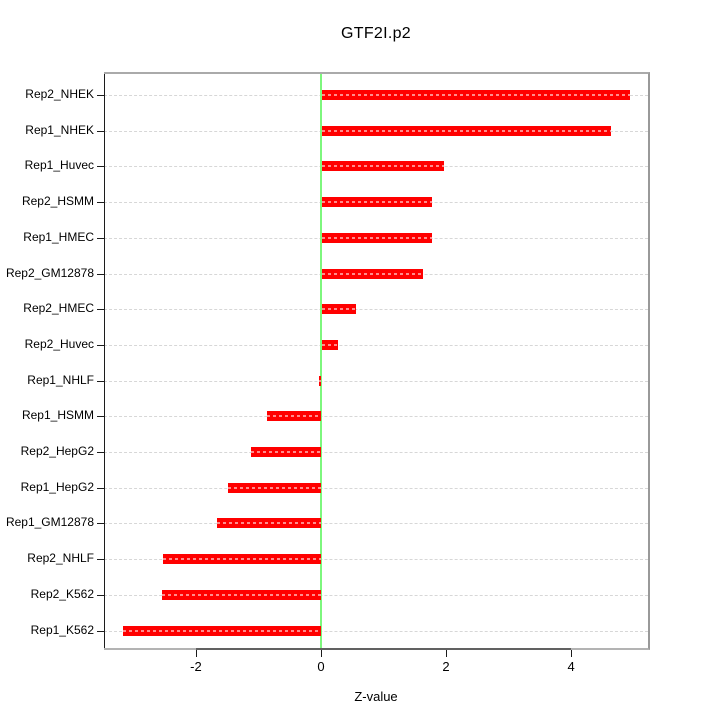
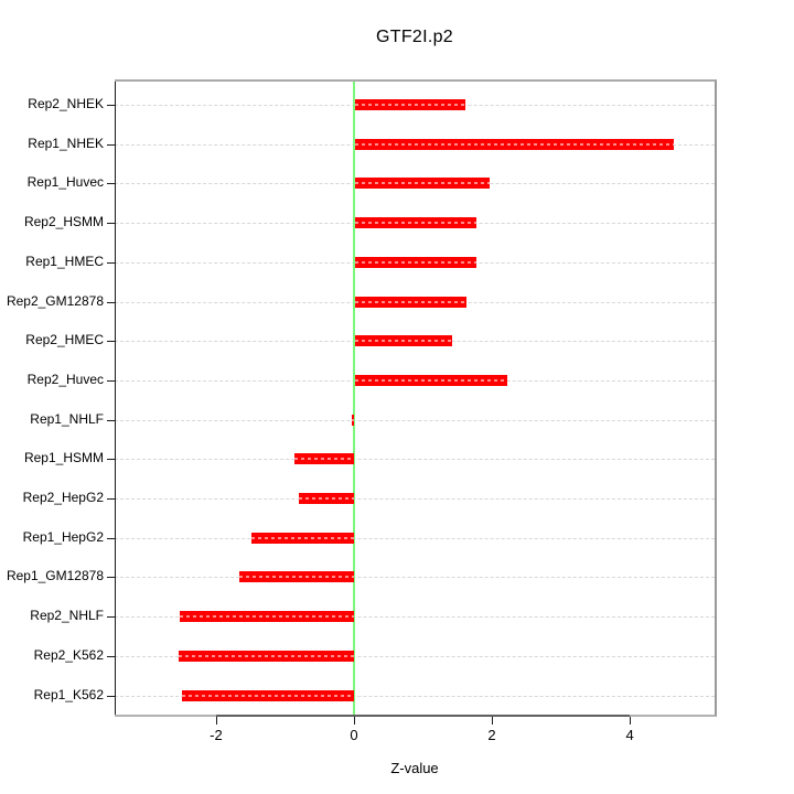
Rep2_NHEK: 4.9 -> 1.6
Rep2_HMEC: 0.5 -> 1.4
Rep2_Huvec: 0.2 -> 2.2
Rep2_HepG2: -1.1 -> -0.8
Rep1_K562: -3.2 -> -2.5
